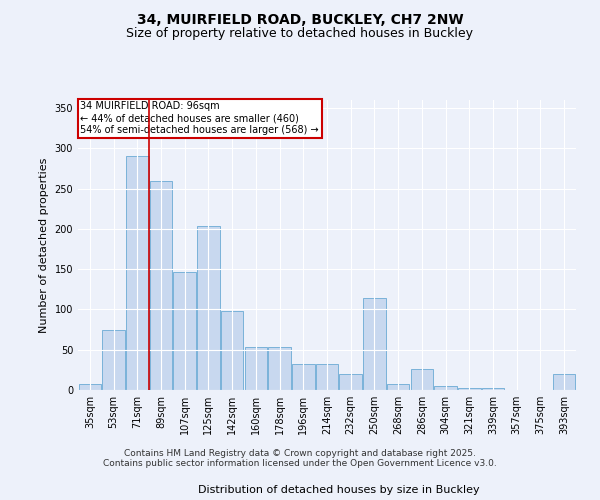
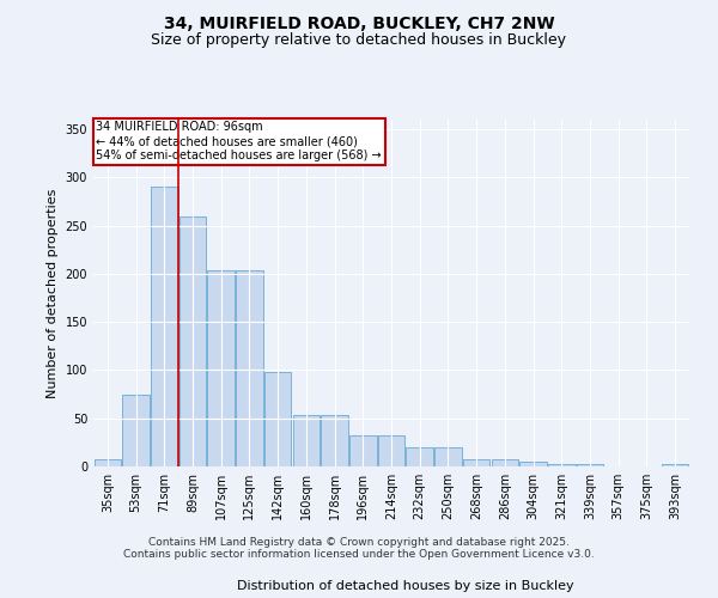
107sqm: 146 -> 203
250sqm: 114 -> 20
286sqm: 26 -> 7
393sqm: 20 -> 3
